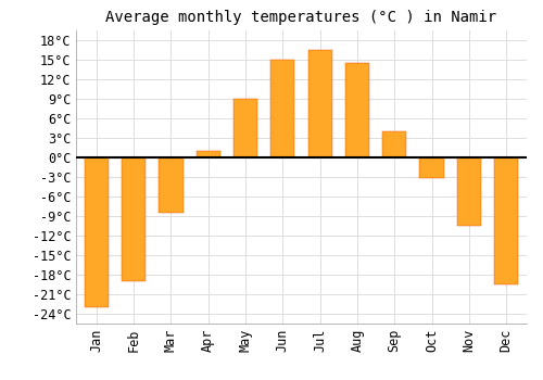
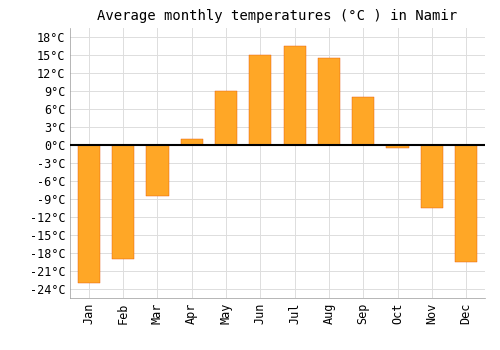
Sep: 4.0°C -> 8.0°C
Oct: -3.2°C -> -0.5°C
